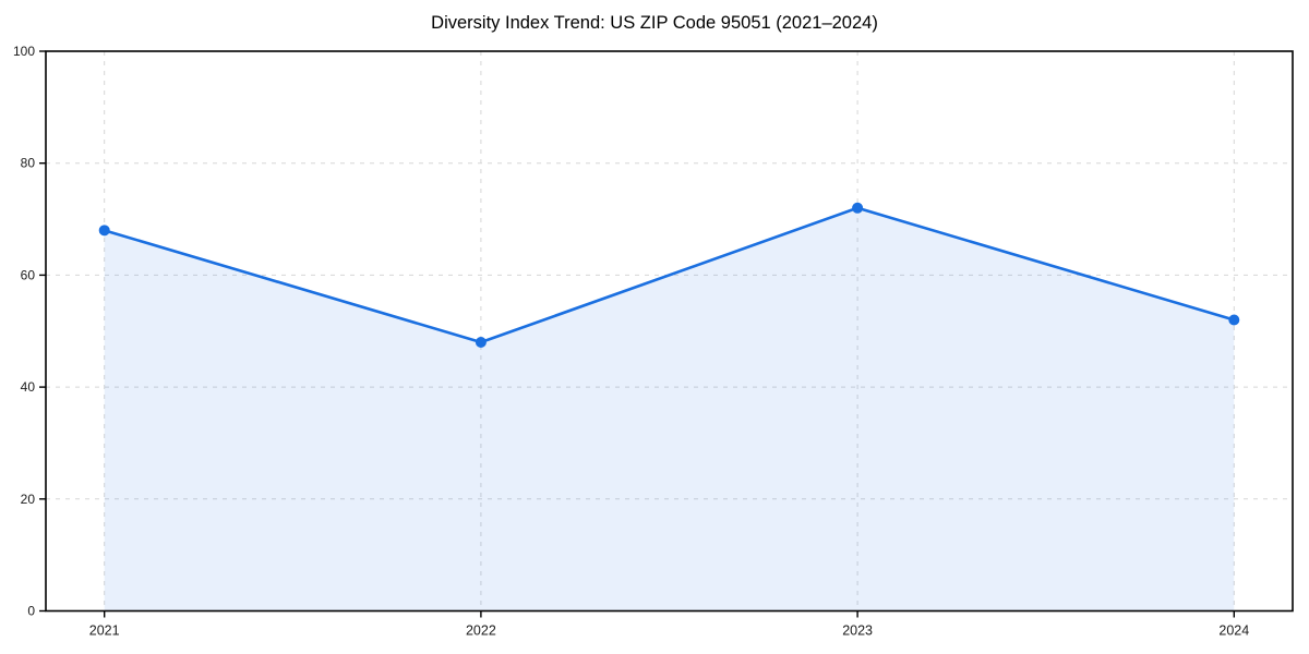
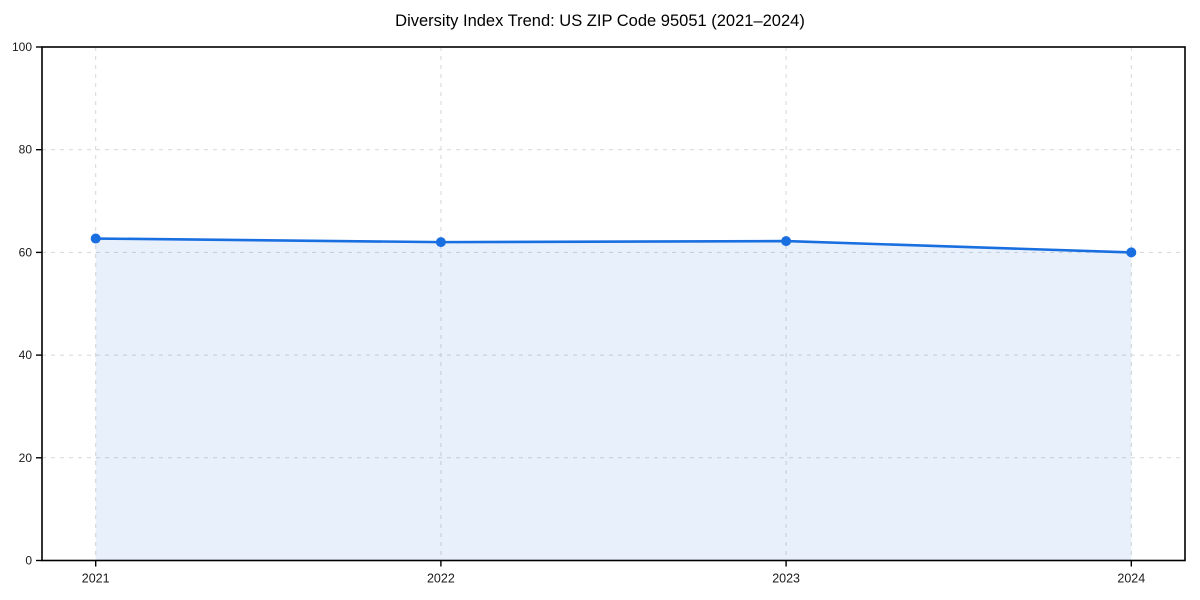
2021: 68 -> 63
2022: 48 -> 62
2023: 72 -> 62
2024: 52 -> 60
